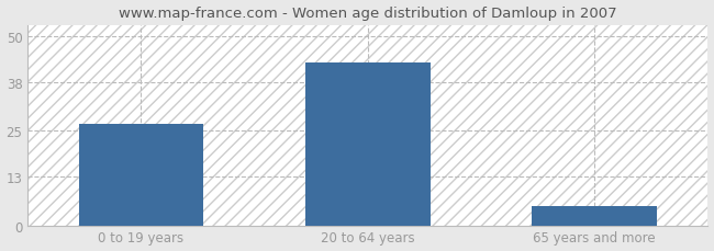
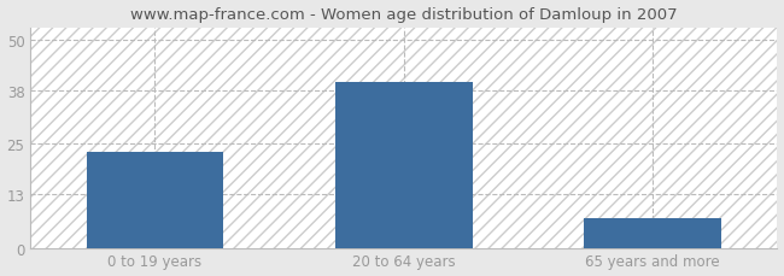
0 to 19 years: 27 -> 23
20 to 64 years: 43 -> 40
65 years and more: 5 -> 7
